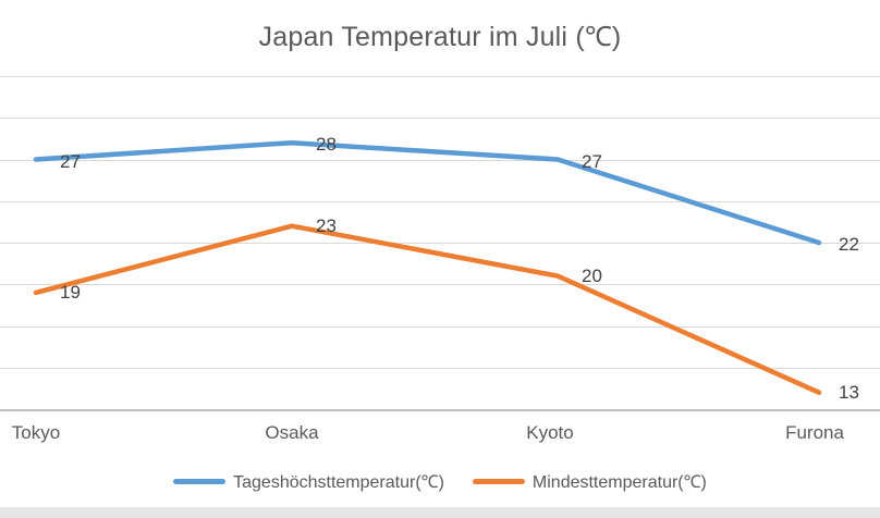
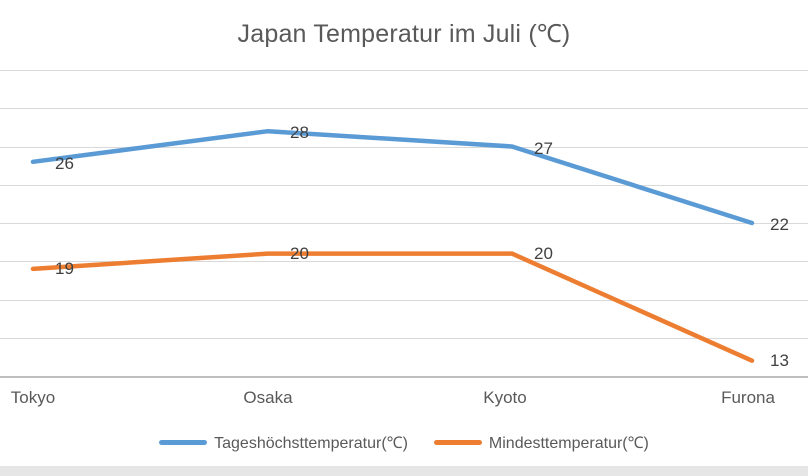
Tageshöchsttemperatur(℃)/Tokyo: 27 -> 26
Mindesttemperatur(℃)/Osaka: 23 -> 20
